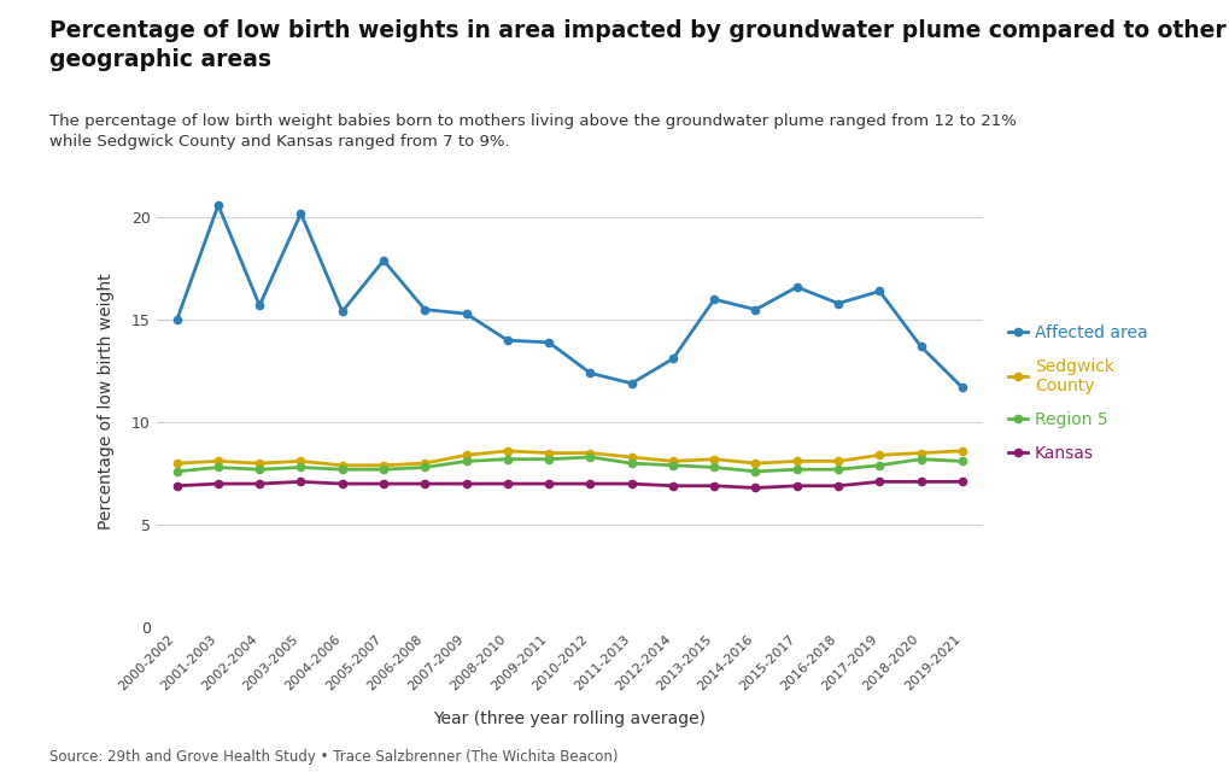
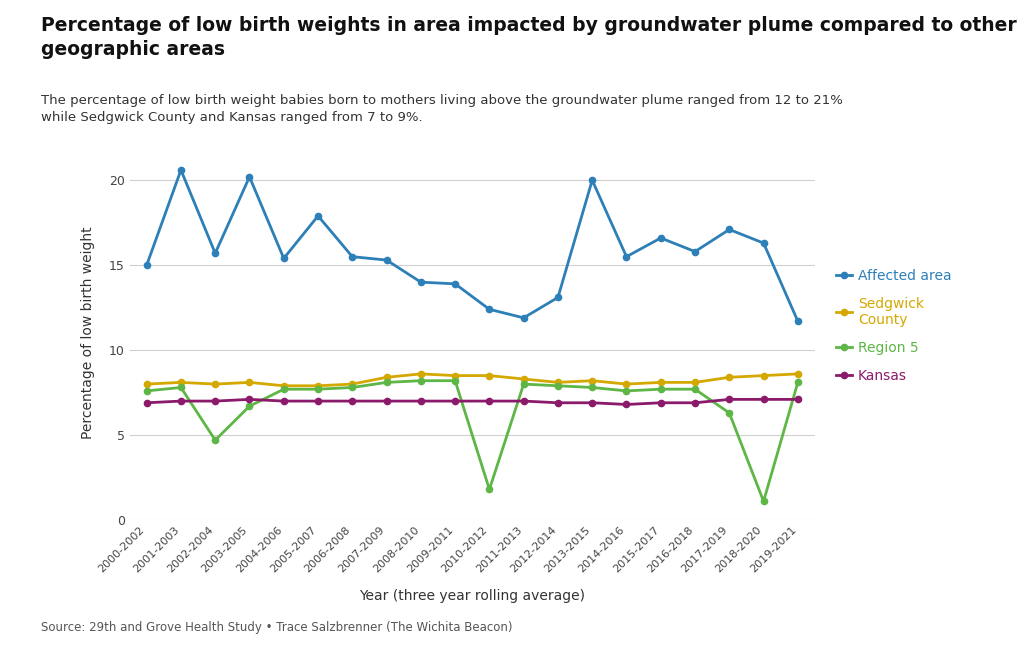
Region 5/2002-2004: 7.7 -> 4.7
Region 5/2003-2005: 7.8 -> 6.7
Region 5/2010-2012: 8.3 -> 1.8
Affected area/2013-2015: 16.0 -> 20.0
Affected area/2017-2019: 16.4 -> 17.1
Region 5/2017-2019: 7.9 -> 6.3
Affected area/2018-2020: 13.7 -> 16.3
Region 5/2018-2020: 8.2 -> 1.1
